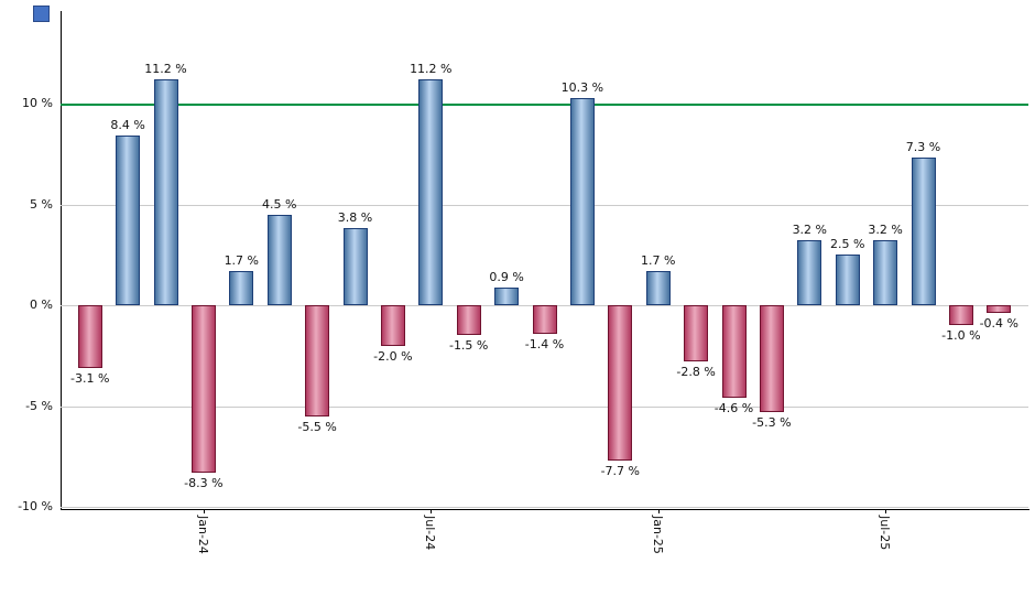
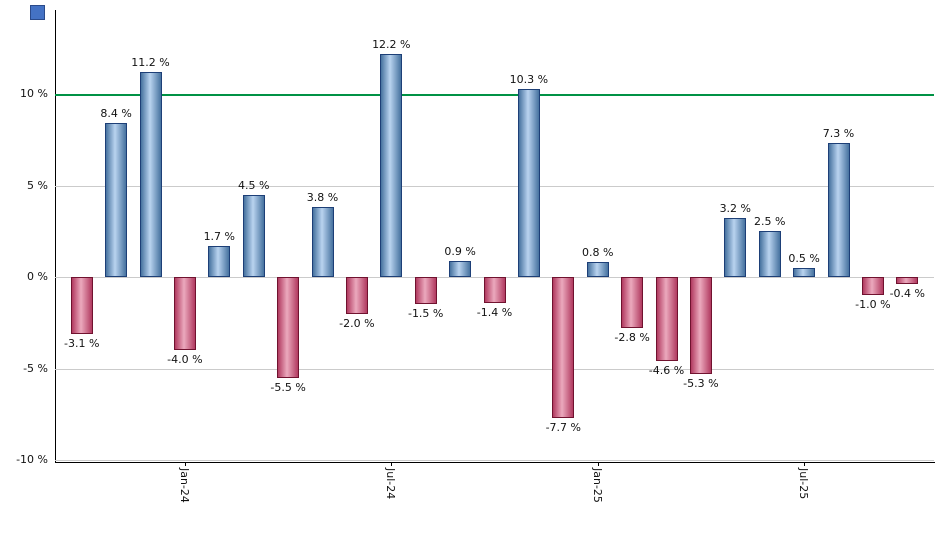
Jan-24: -8.3 -> -4.0
Jul-24: 11.2 -> 12.2
Jan-25: 1.7 -> 0.8
Jul-25: 3.2 -> 0.5
